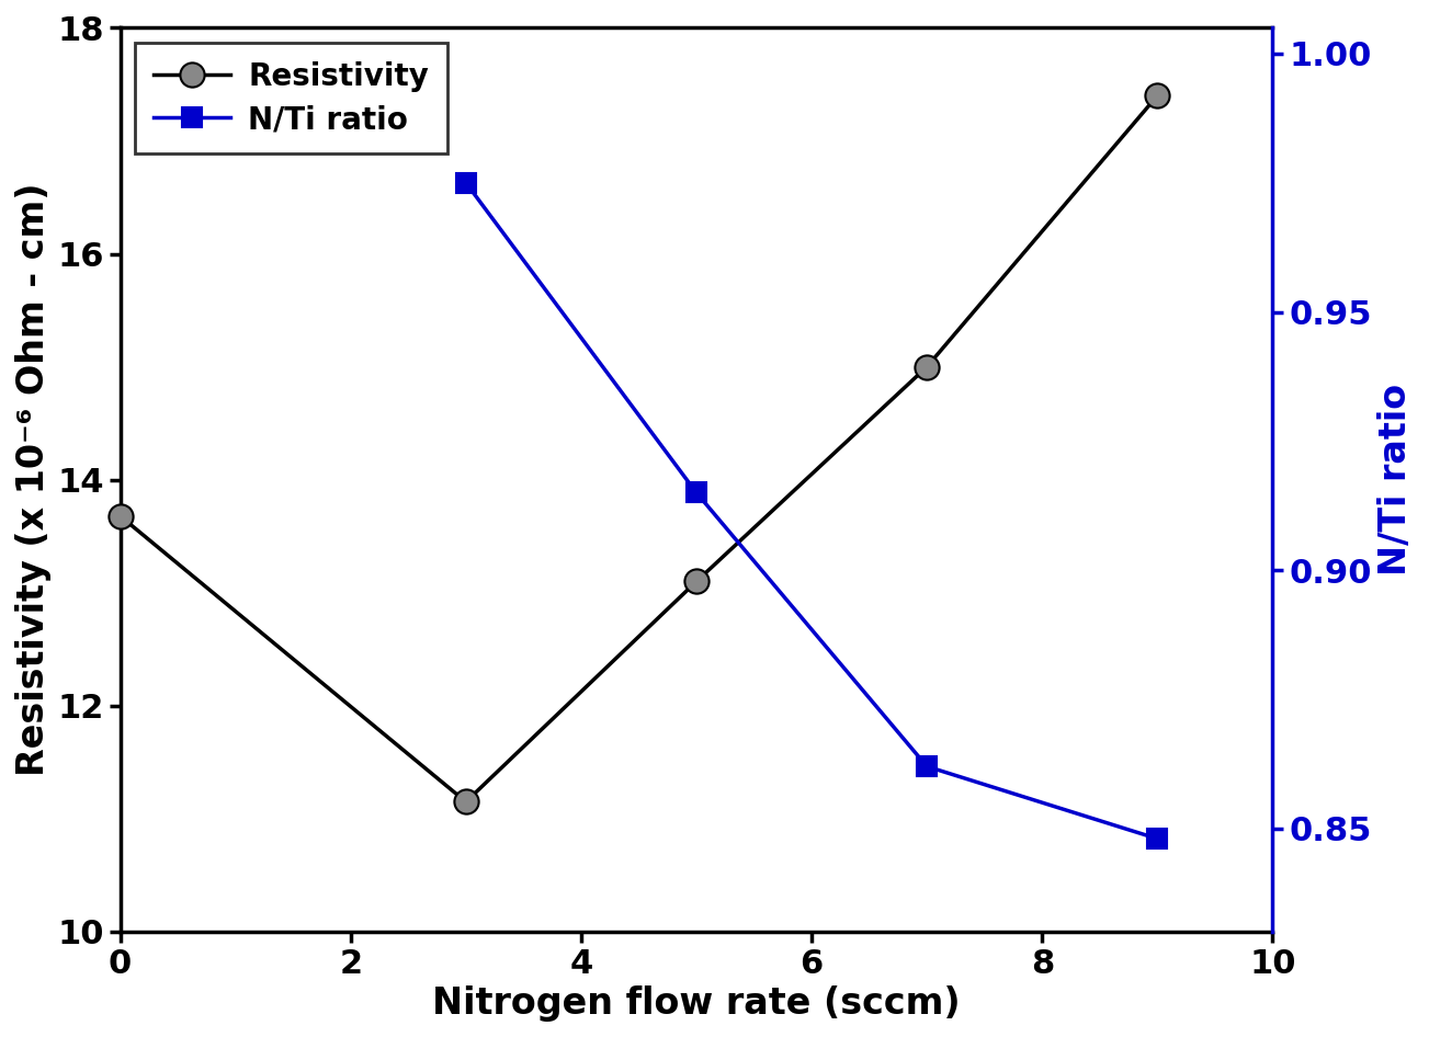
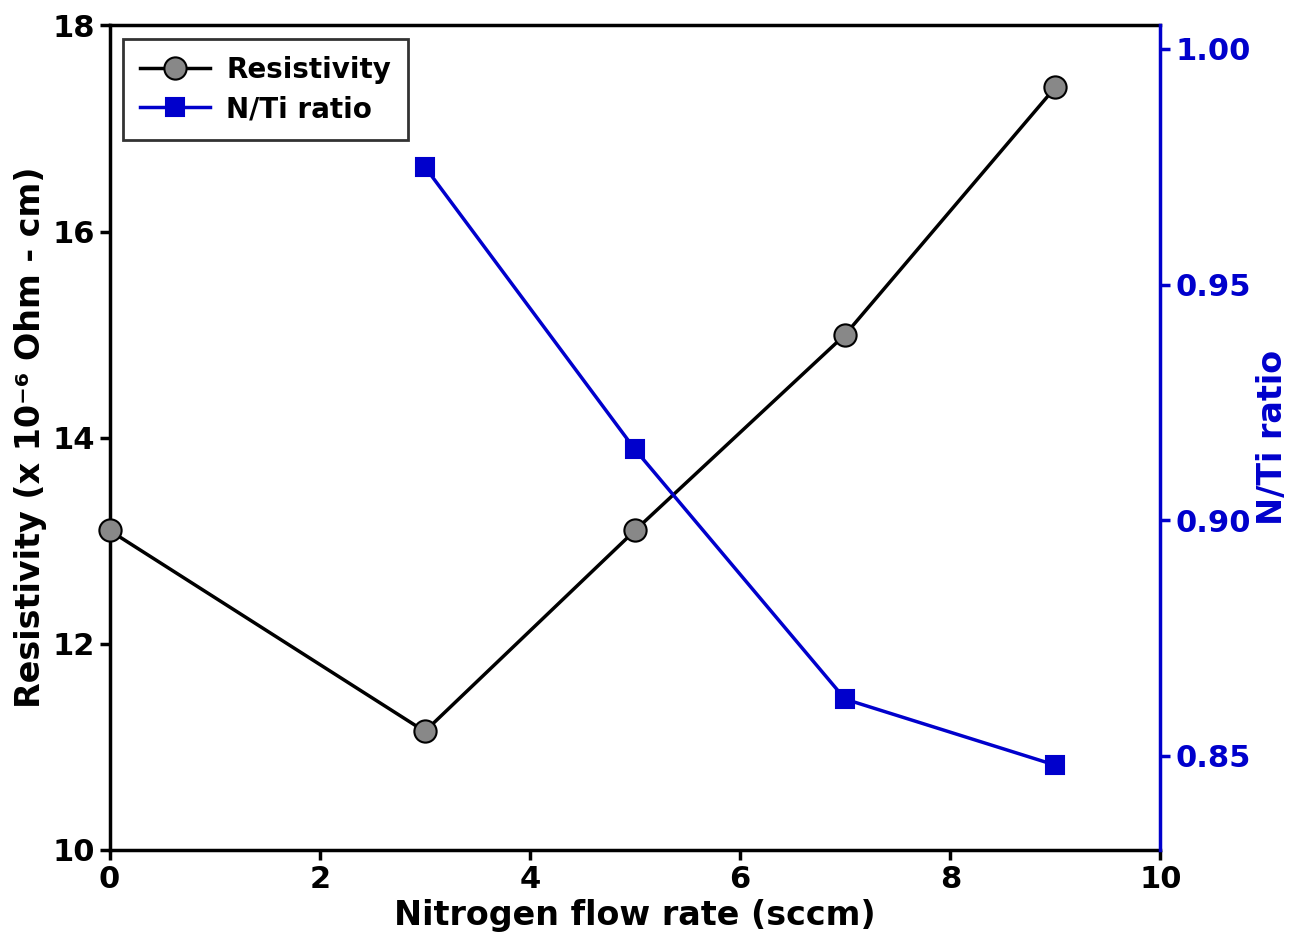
Resistivity/0: 13.68 -> 13.10
